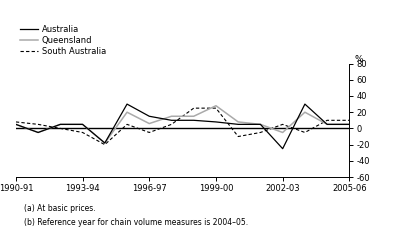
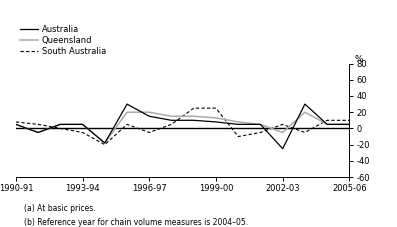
Queensland/1996-97: 6 -> 20
Queensland/1999-00: 28 -> 13
